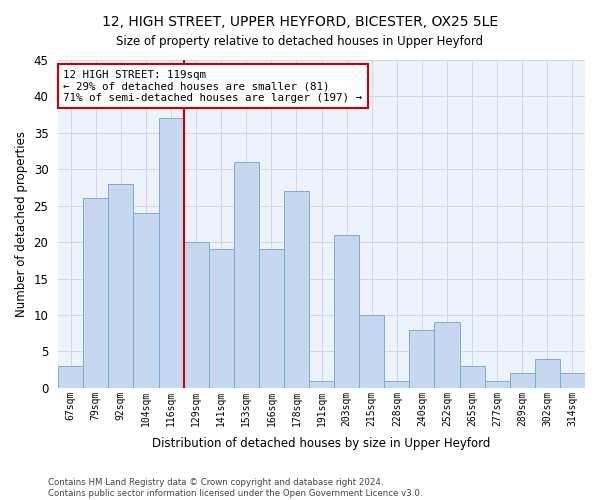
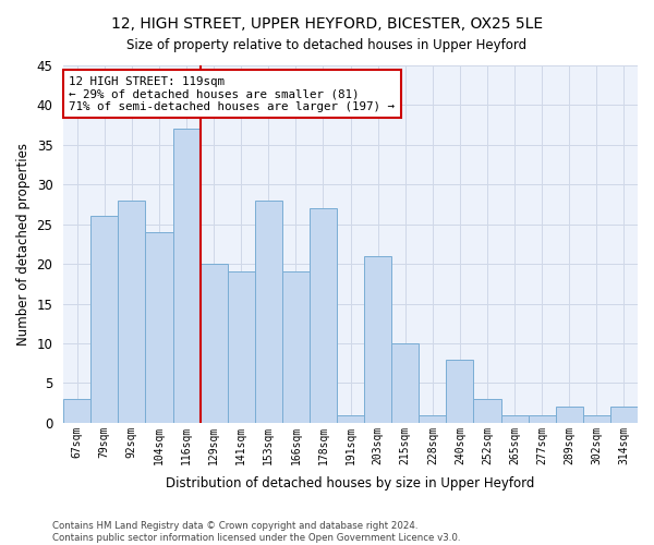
153sqm: 31 -> 28
252sqm: 9 -> 3
265sqm: 3 -> 1
302sqm: 4 -> 1
